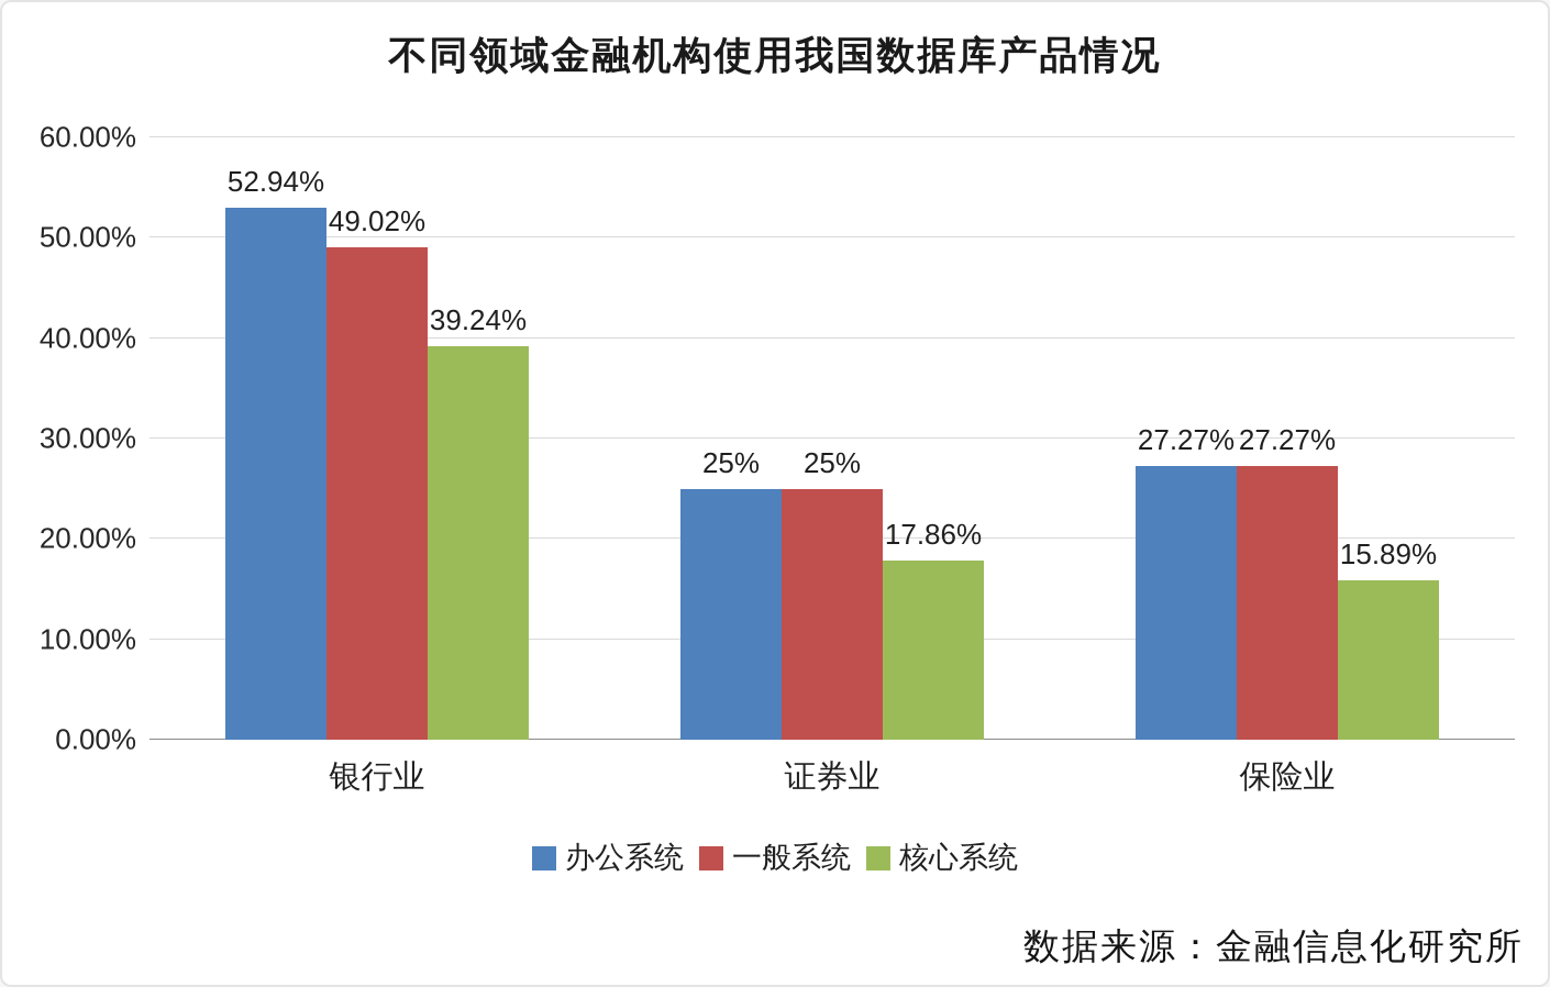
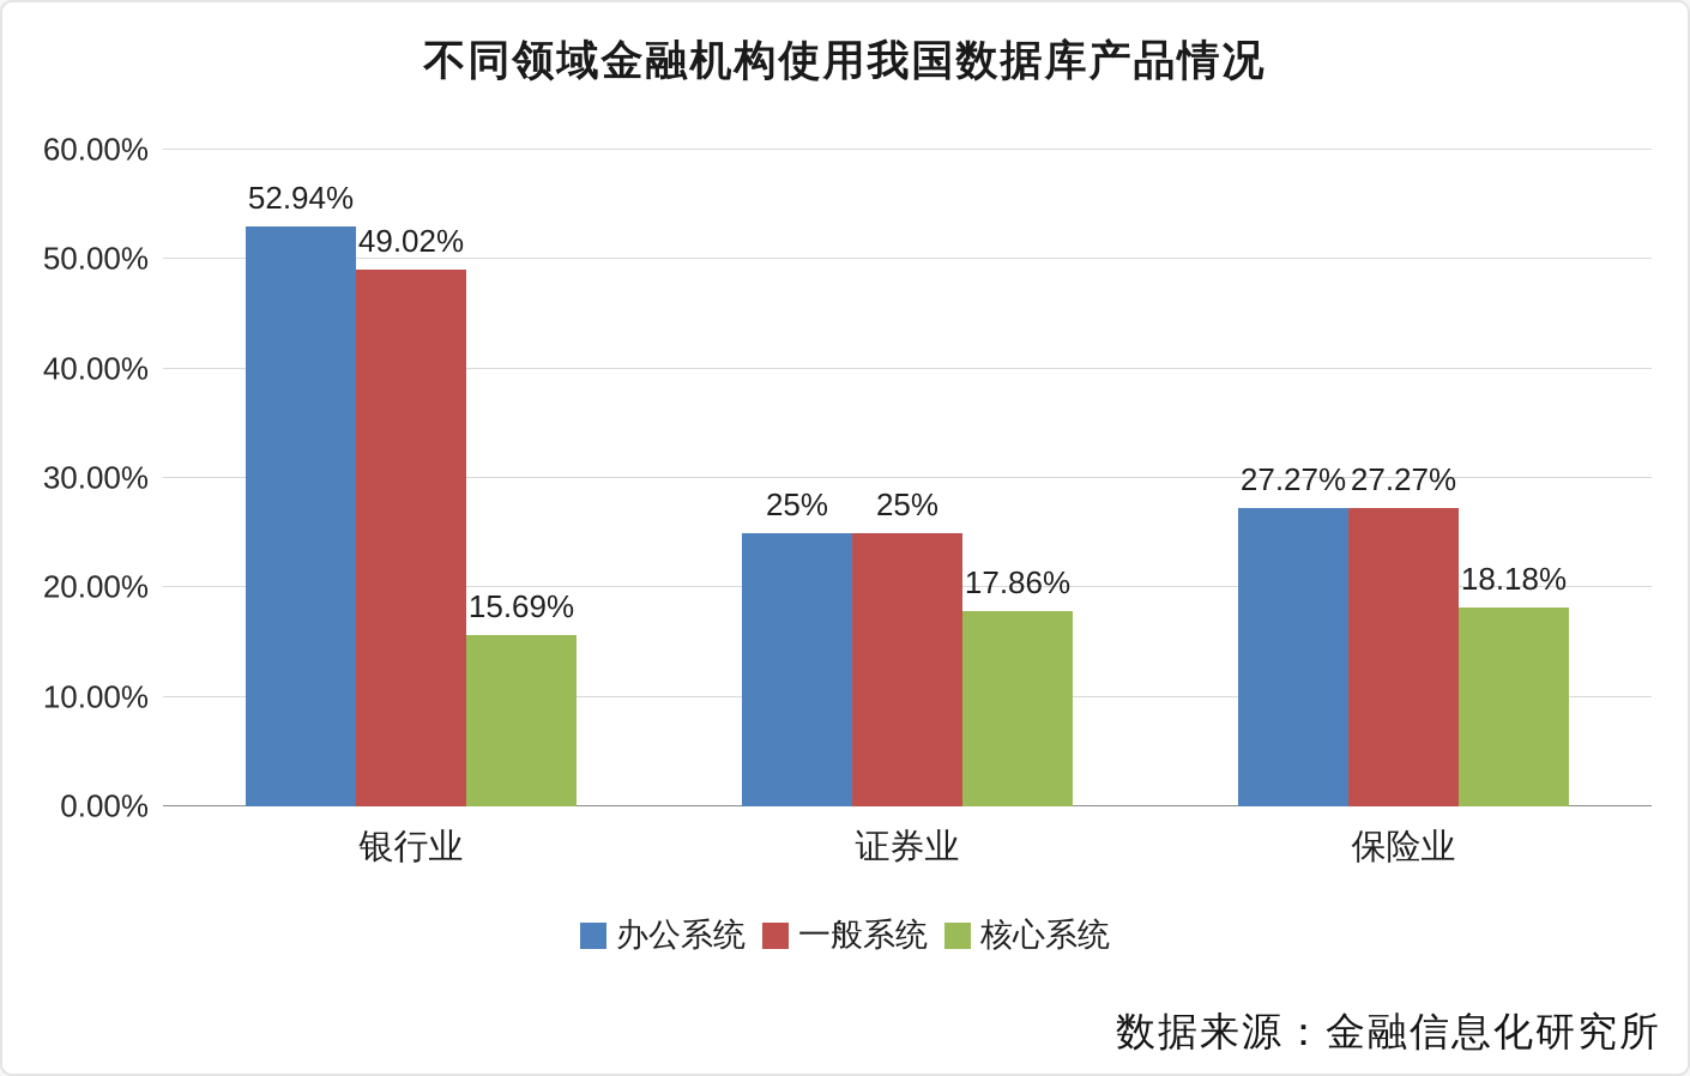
核心系统/银行业: 39.24% -> 15.69%
核心系统/保险业: 15.89% -> 18.18%
